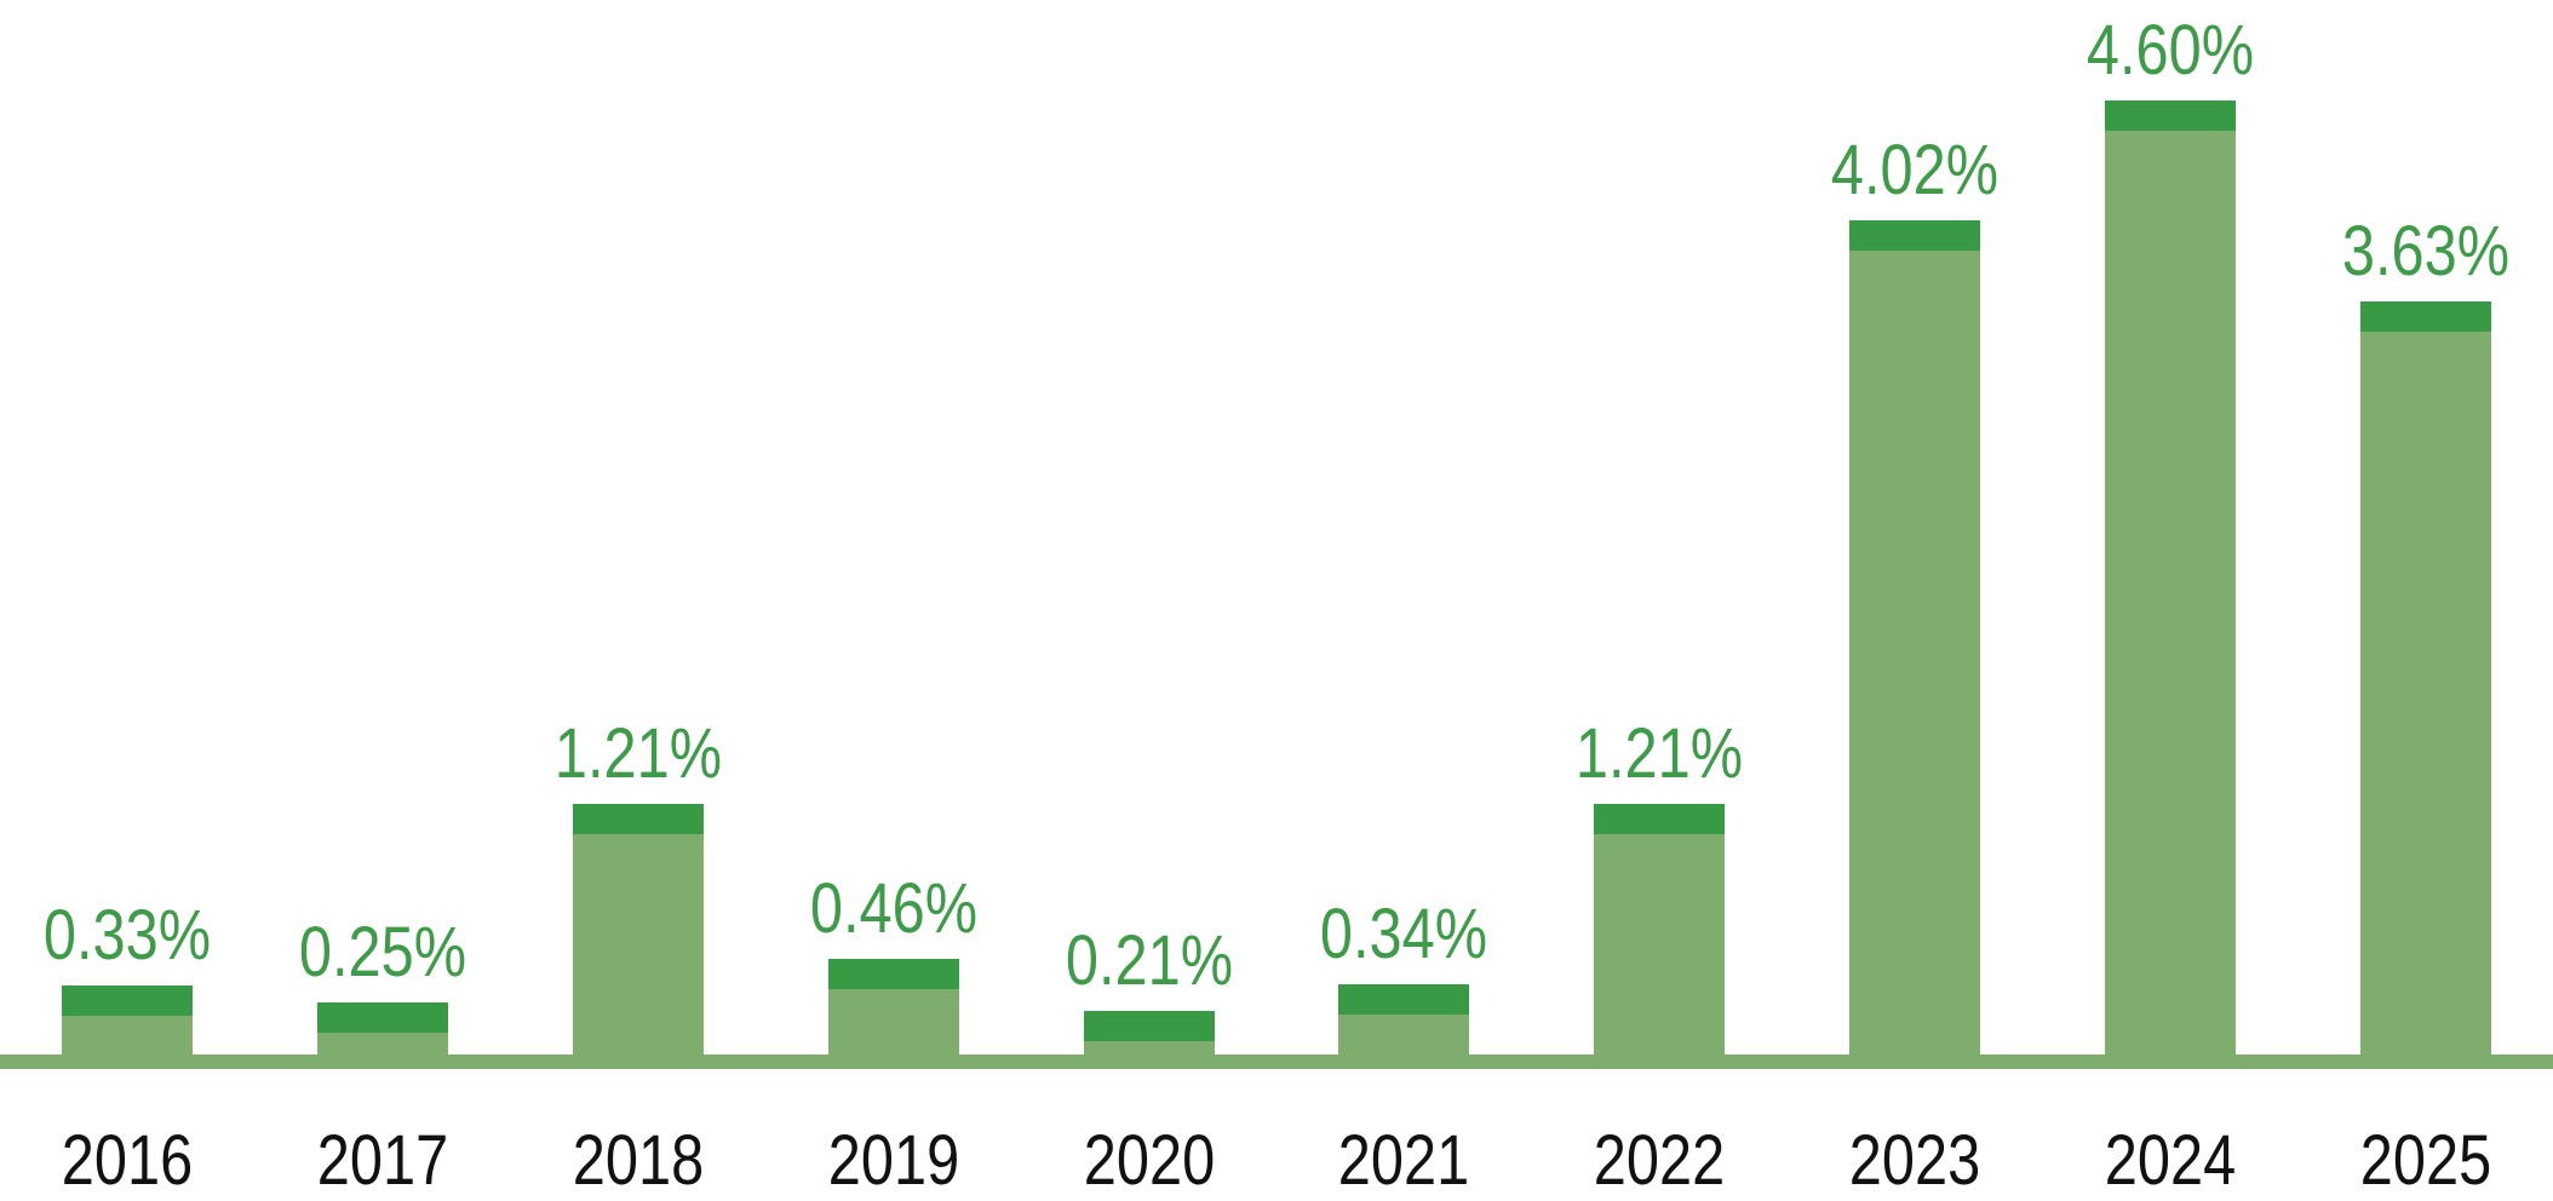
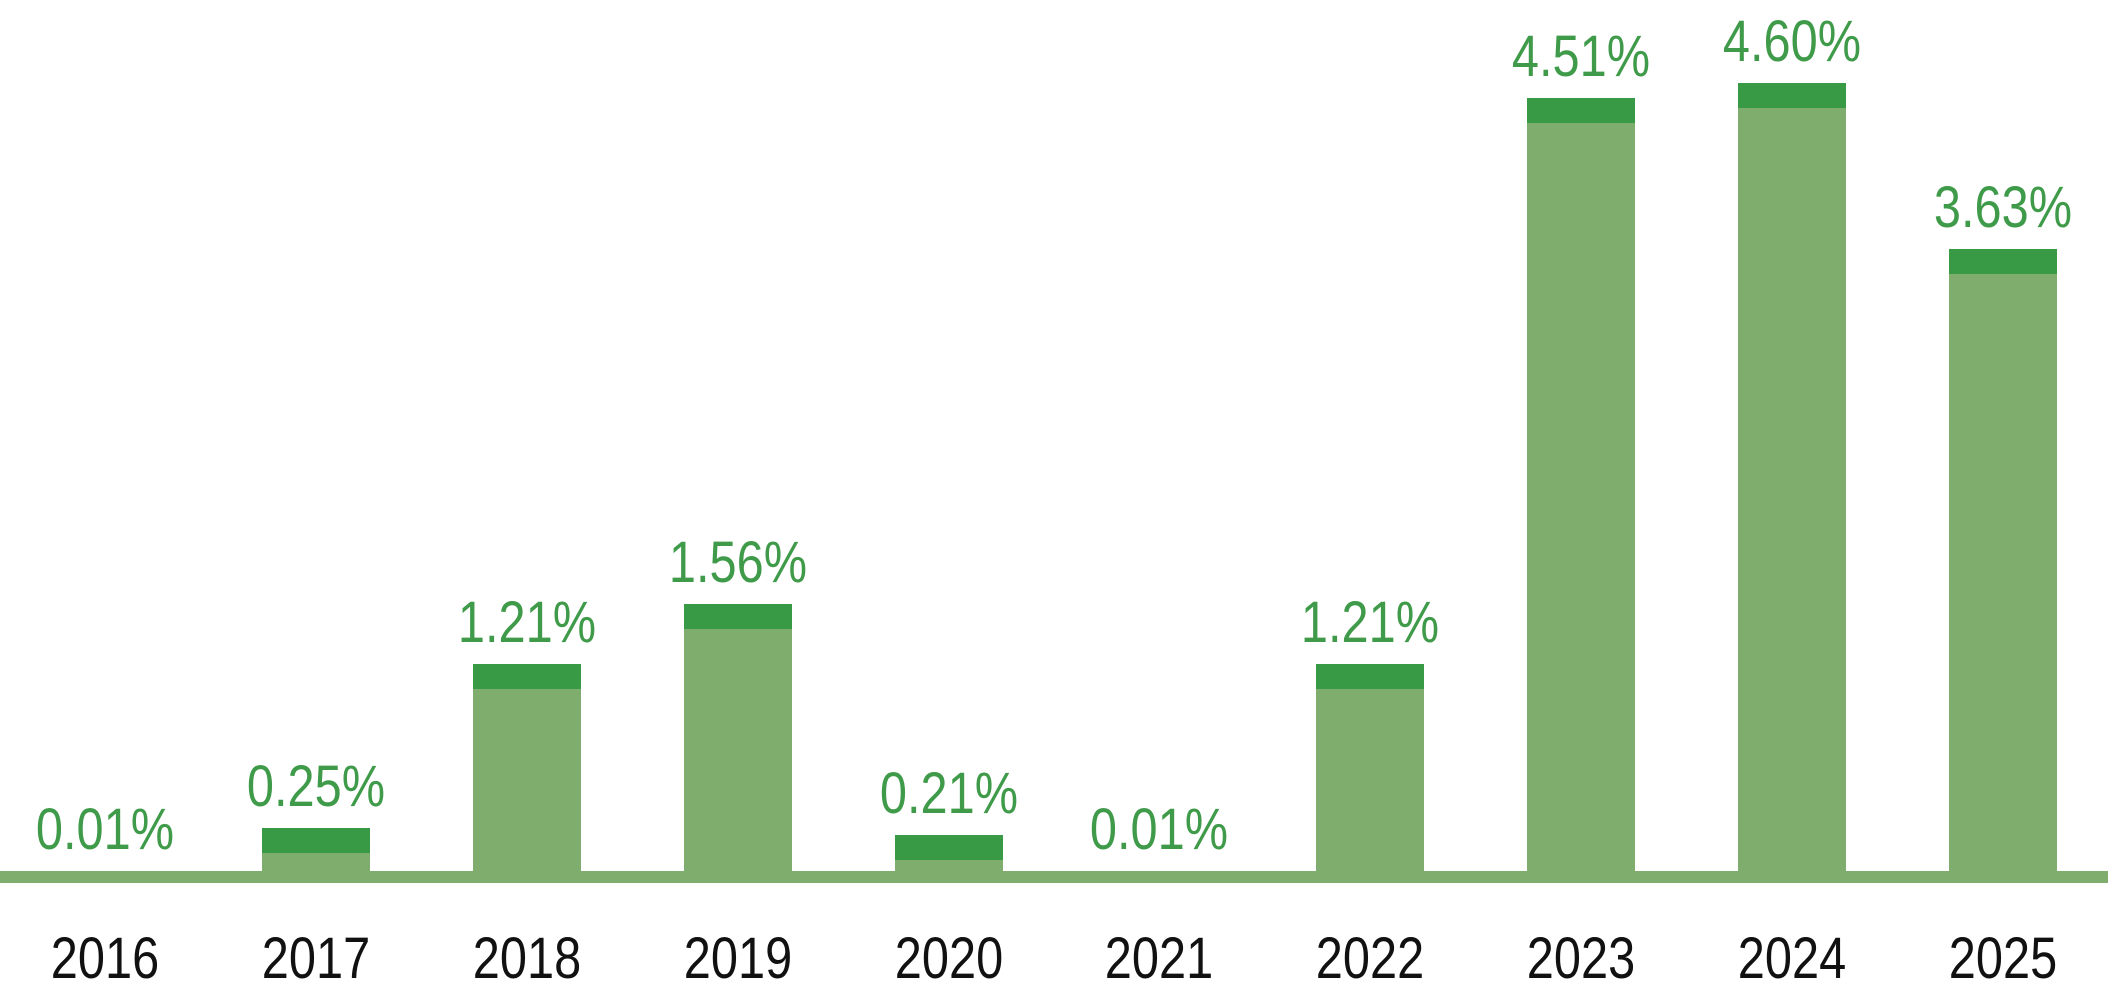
2016: 0.33% -> 0.01%
2019: 0.46% -> 1.56%
2021: 0.34% -> 0.01%
2023: 4.02% -> 4.51%
